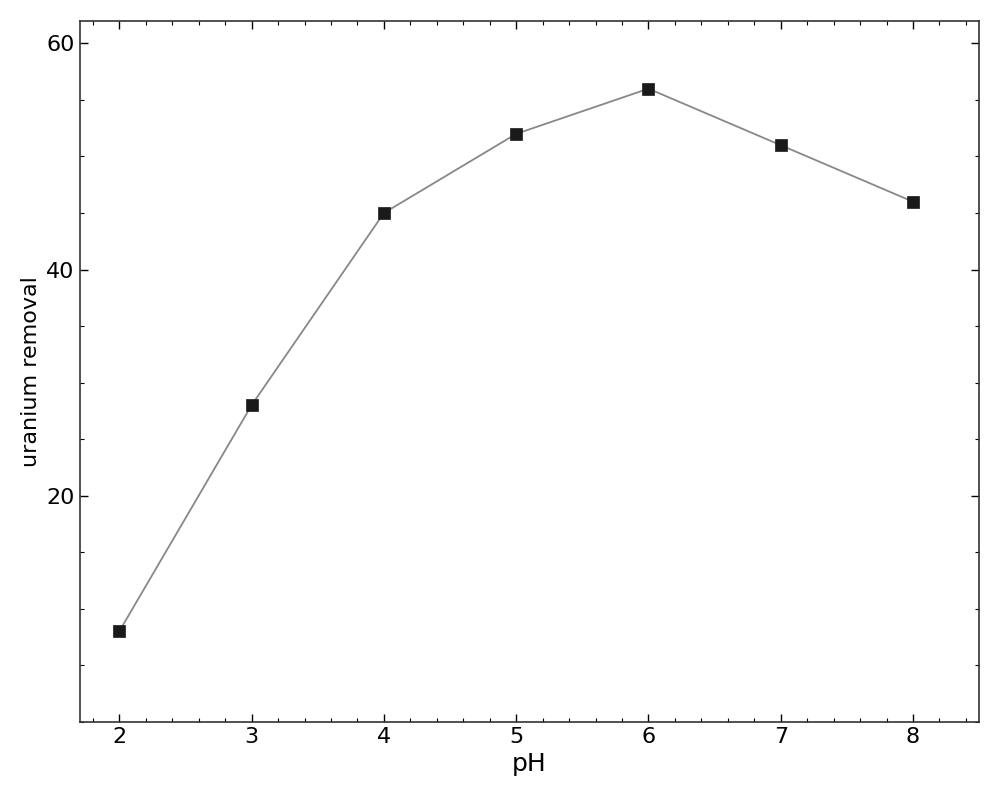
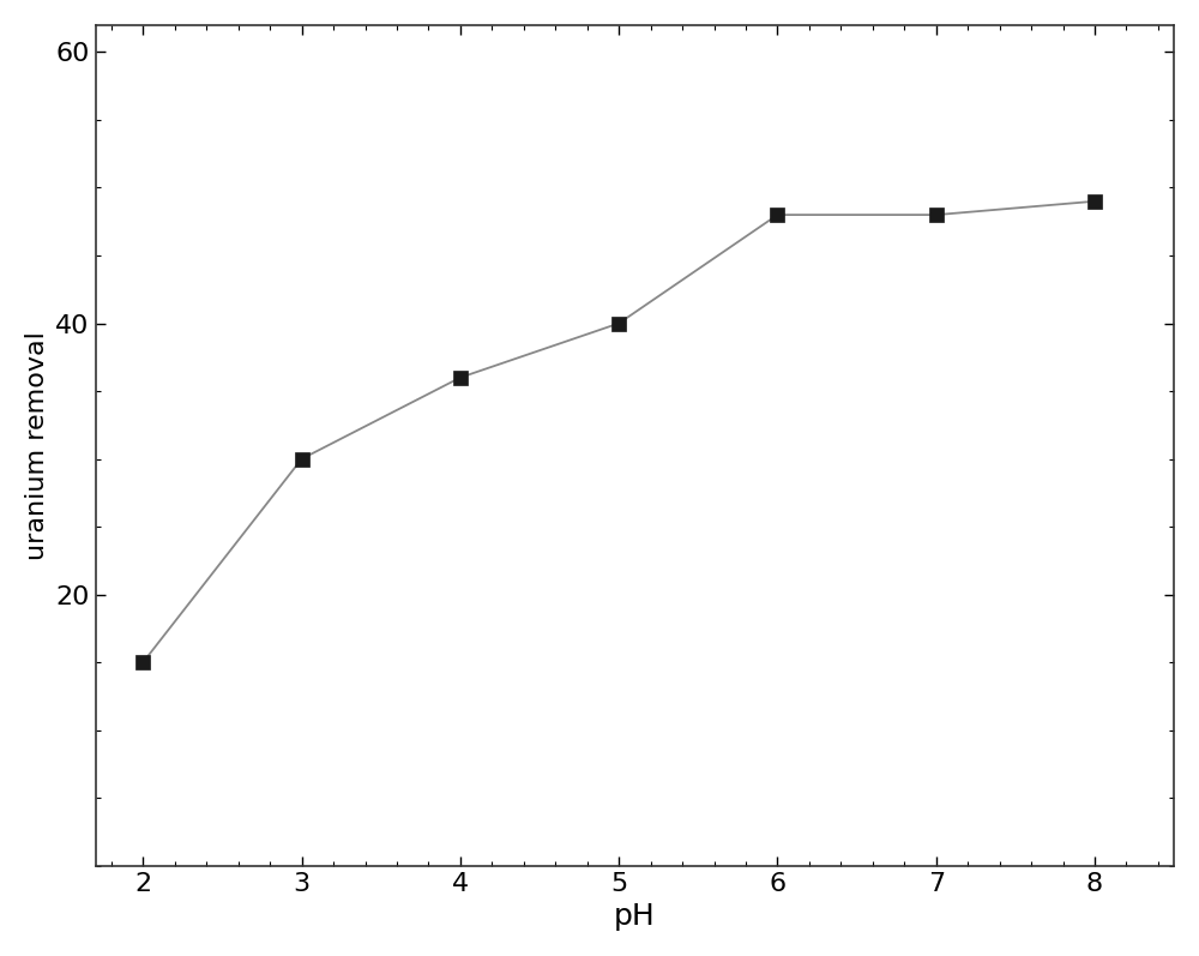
2: 8 -> 15
3: 28 -> 30
4: 45 -> 36
5: 52 -> 40
6: 56 -> 48
7: 51 -> 48
8: 46 -> 49
